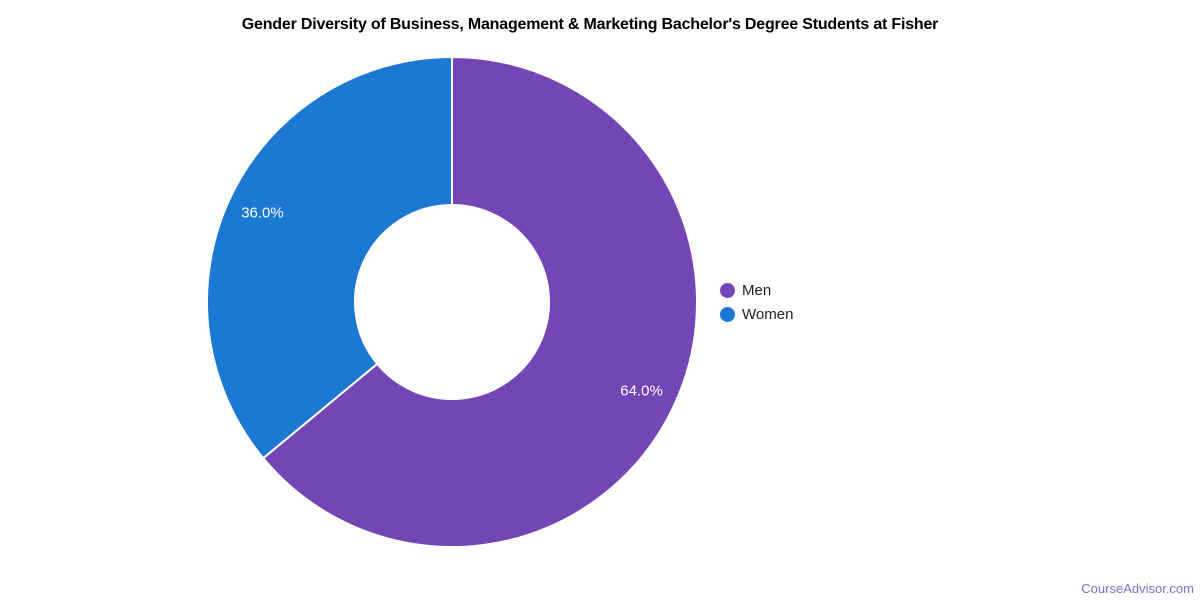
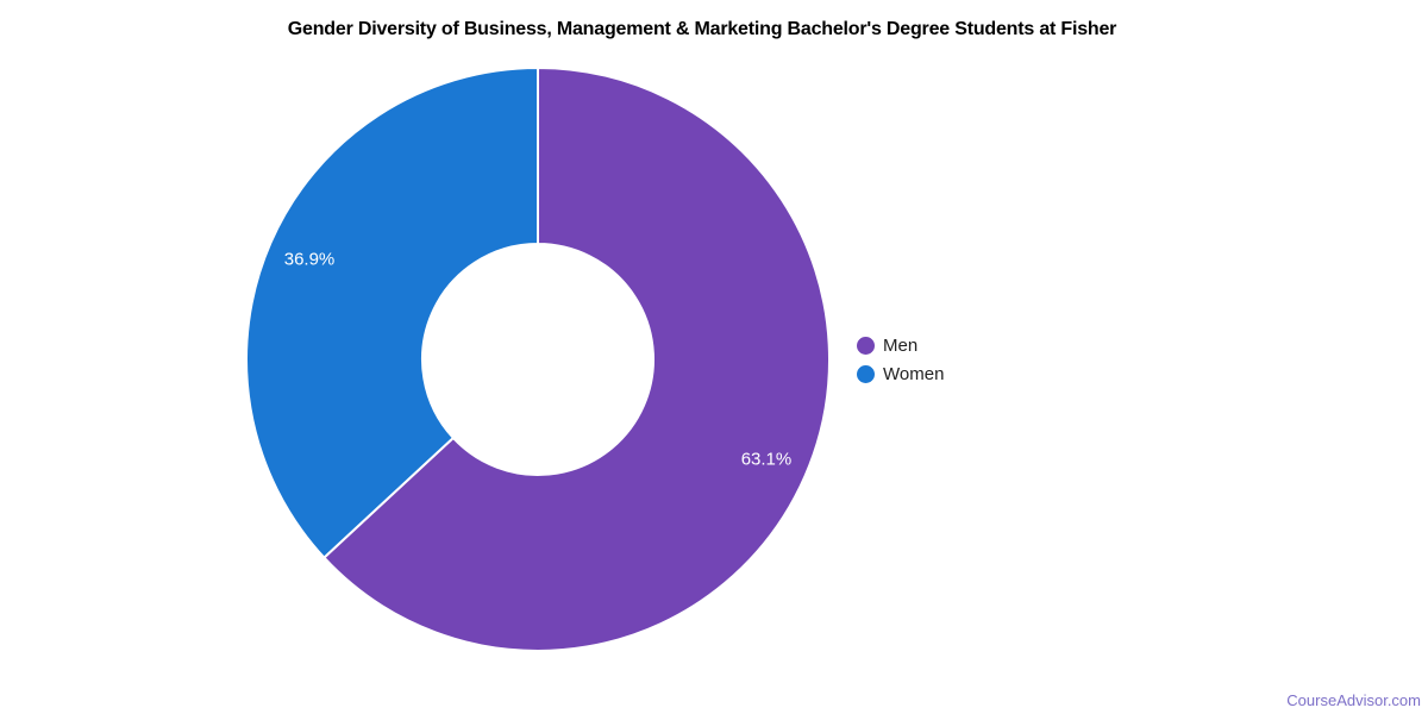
Men: 64.0% -> 63.1%
Women: 36.0% -> 36.9%
